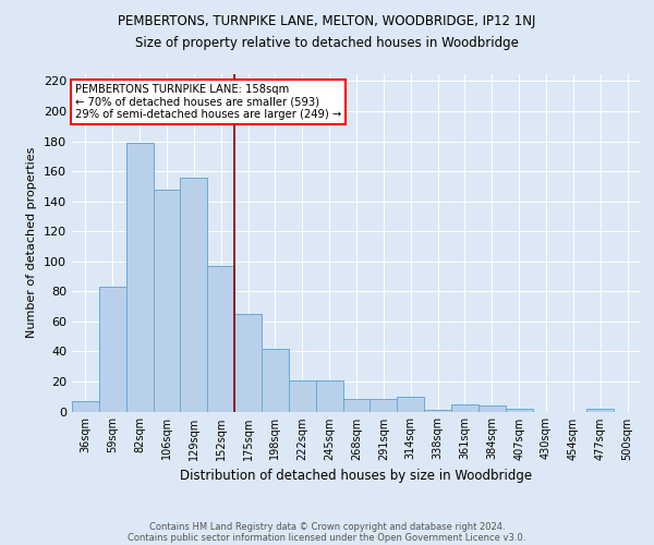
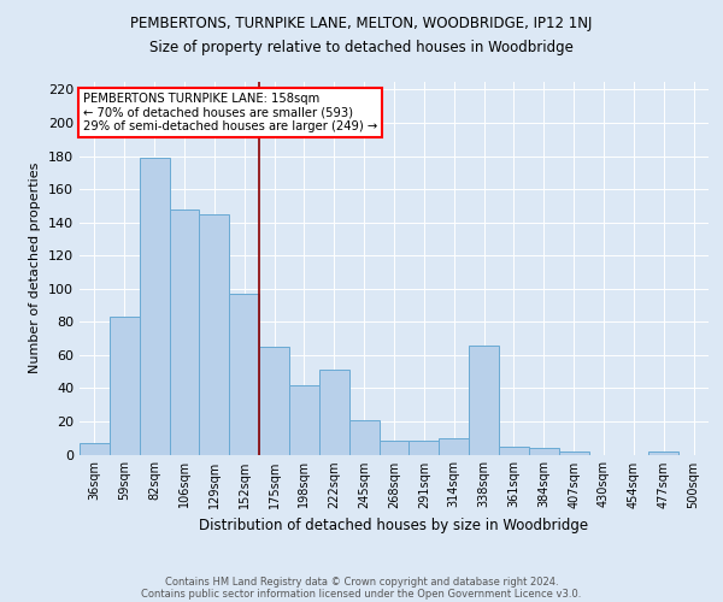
129sqm: 156 -> 145
222sqm: 21 -> 51
338sqm: 1 -> 66
